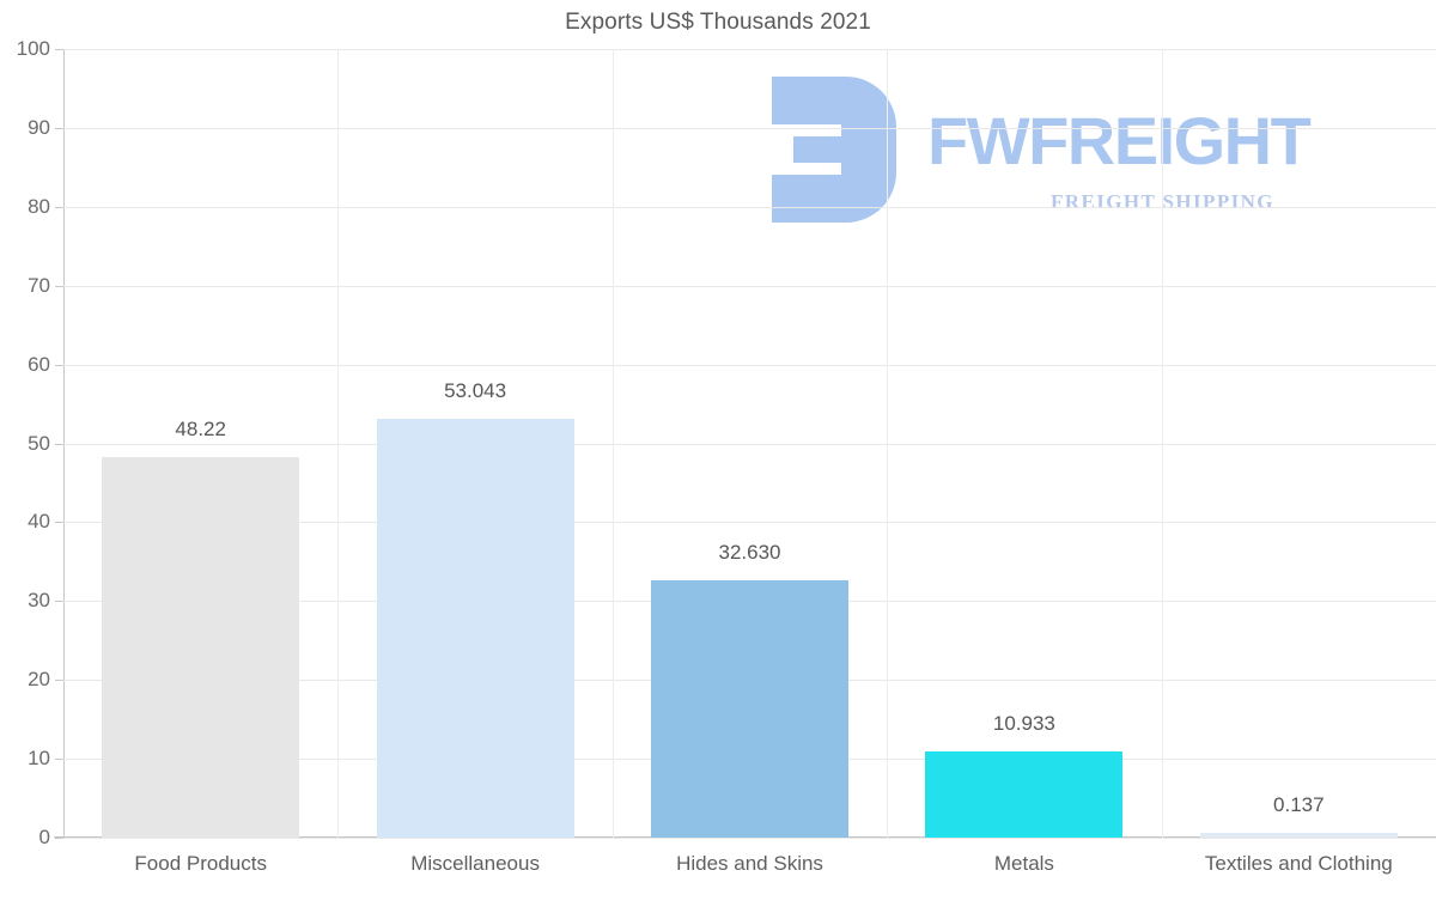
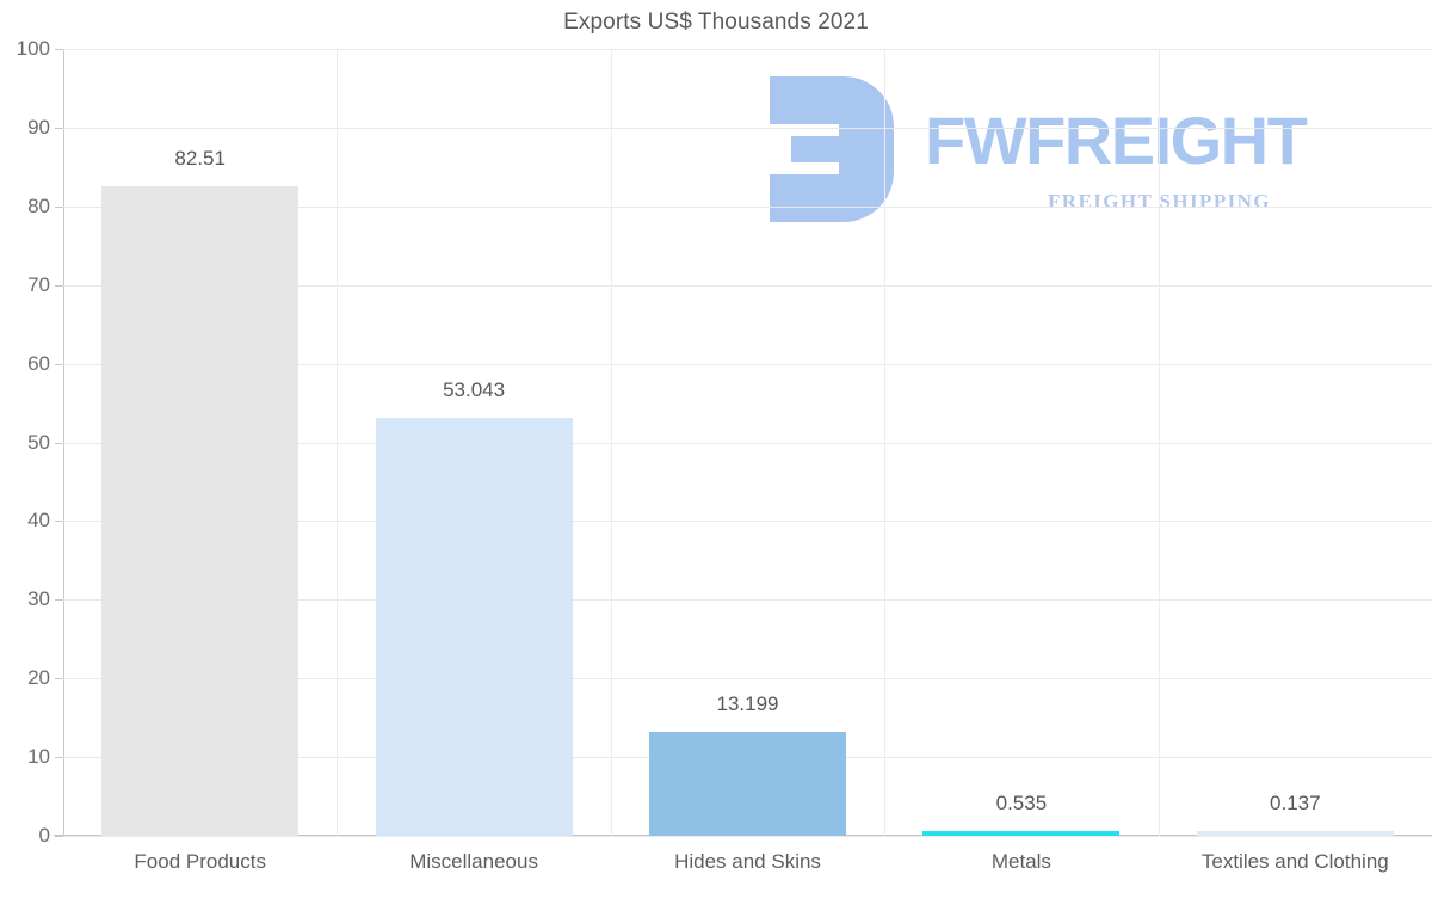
Food Products: 48.22 -> 82.51
Hides and Skins: 32.630 -> 13.199
Metals: 10.933 -> 0.535
